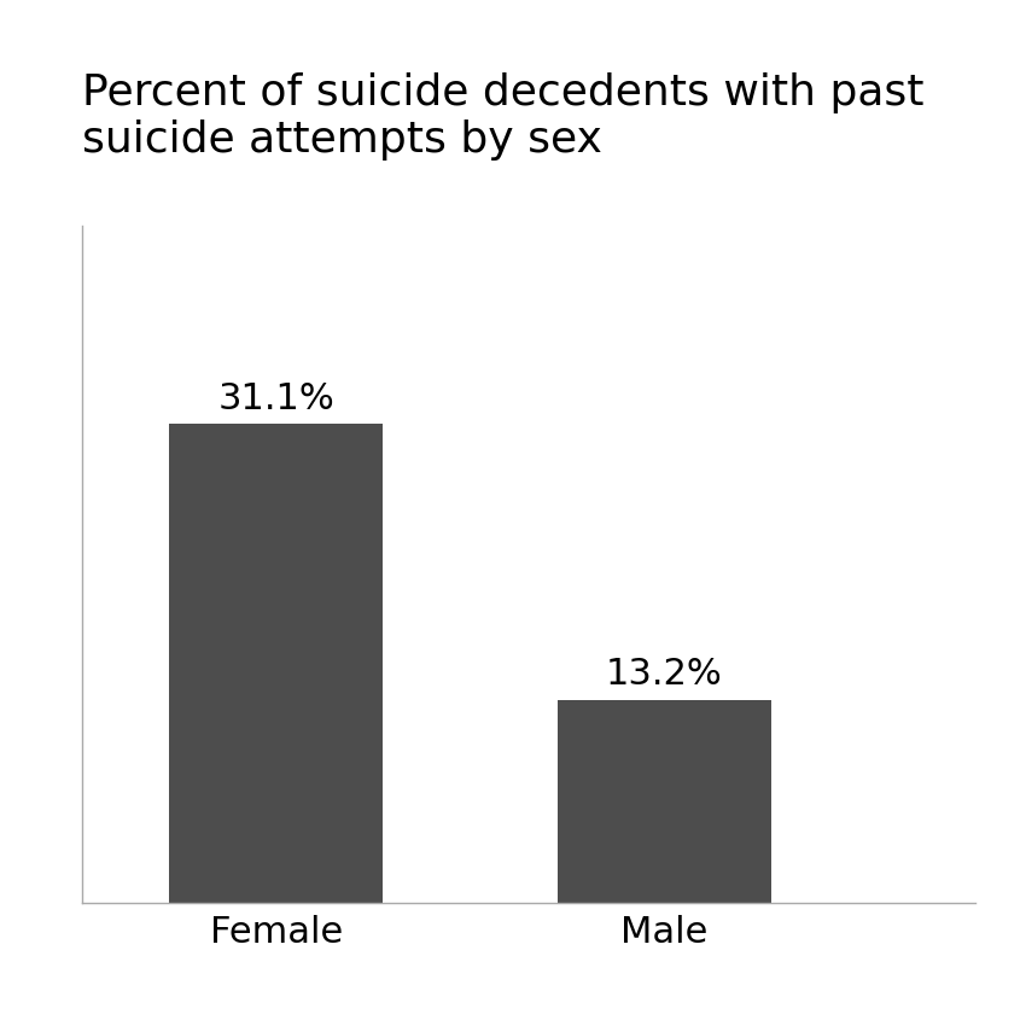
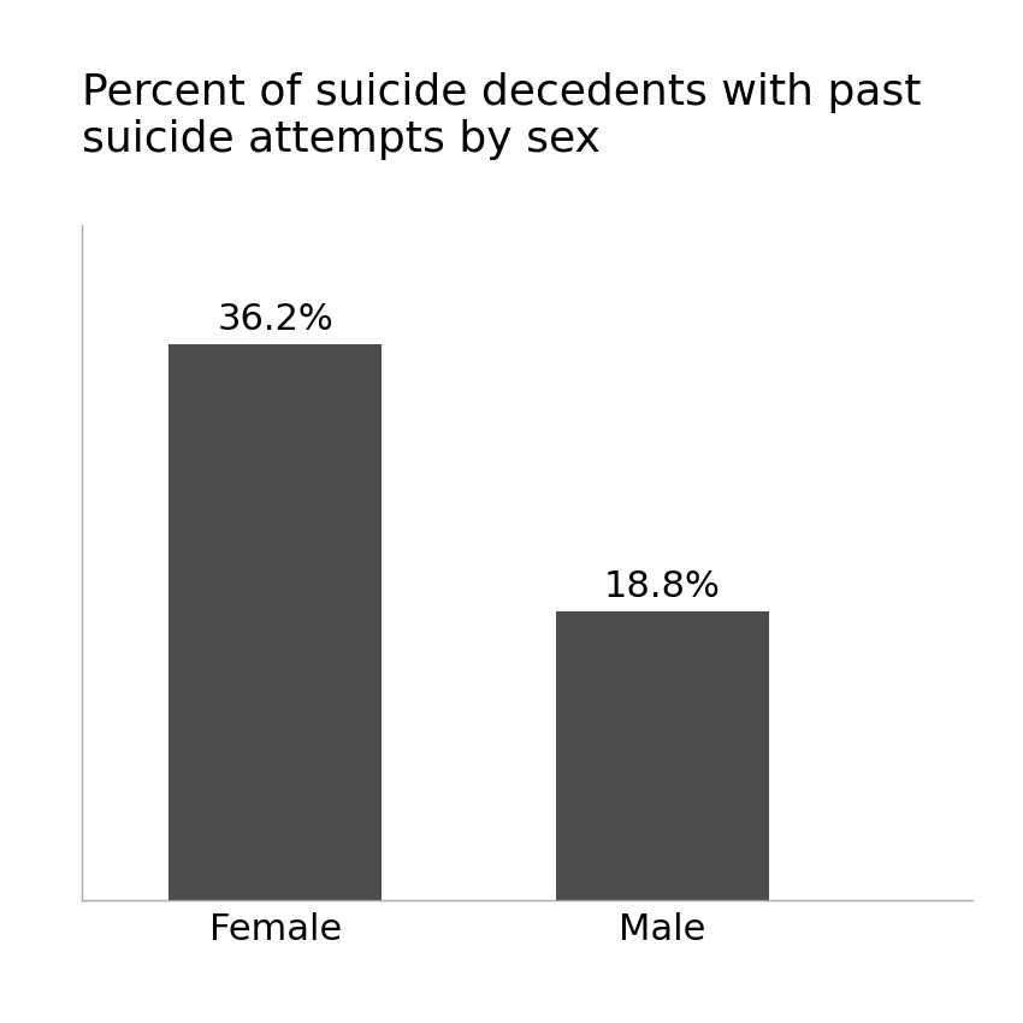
Female: 31.1% -> 36.2%
Male: 13.2% -> 18.8%
